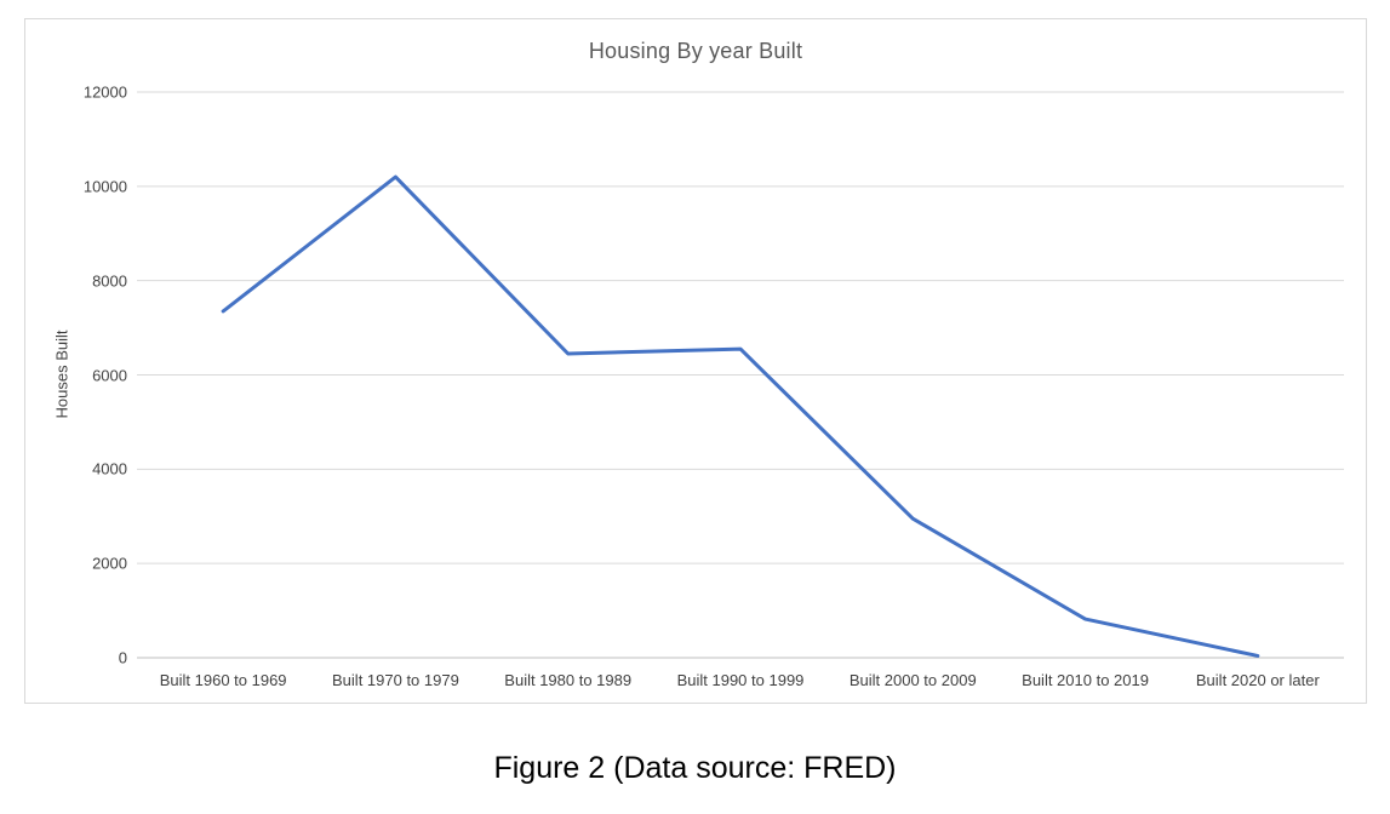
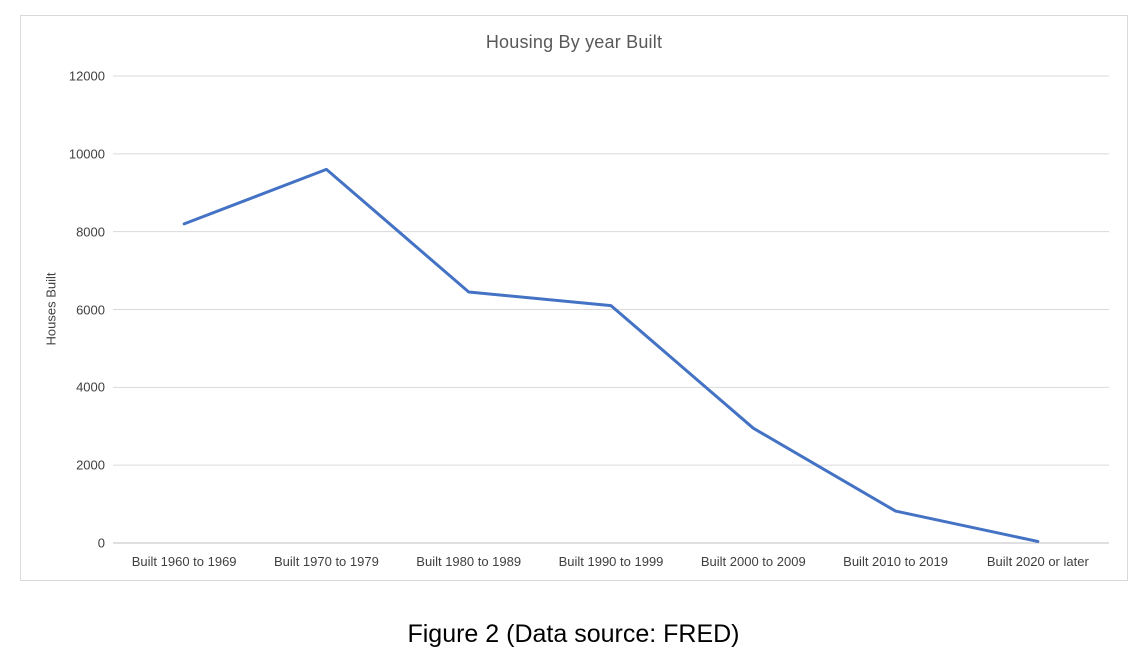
Built 1960 to 1969: 7400 -> 8200
Built 1970 to 1979: 10200 -> 9600
Built 1990 to 1999: 6600 -> 6100
